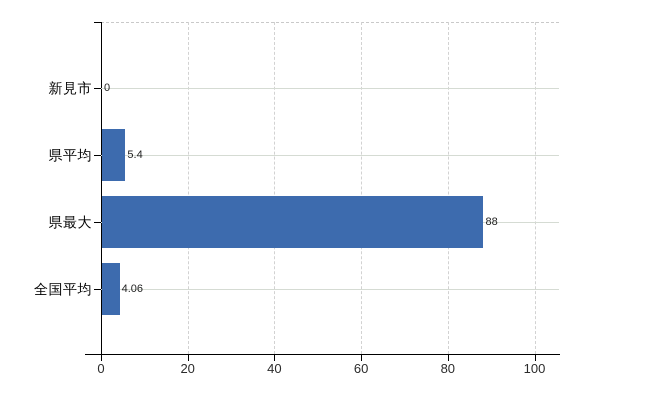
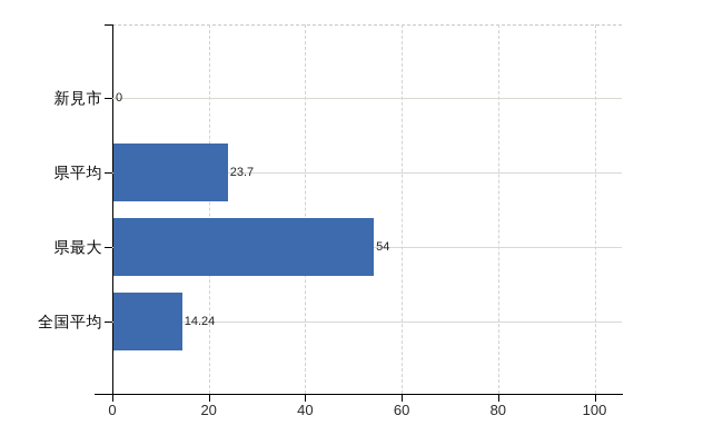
県平均: 5.4 -> 23.7
県最大: 88 -> 54
全国平均: 4.06 -> 14.24
